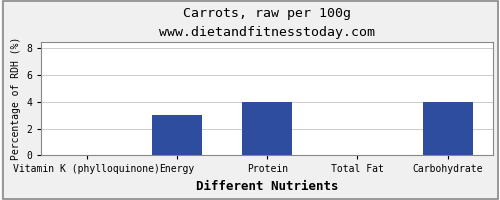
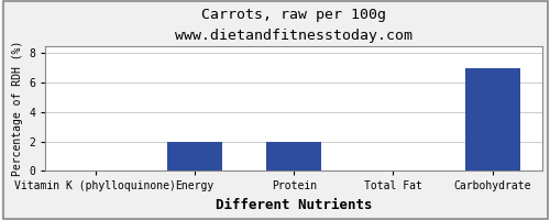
Energy: 3 -> 2
Protein: 4 -> 2
Carbohydrate: 4 -> 7
